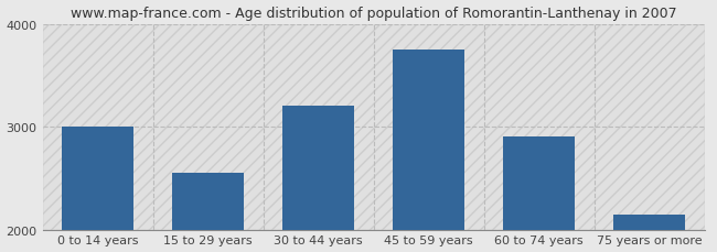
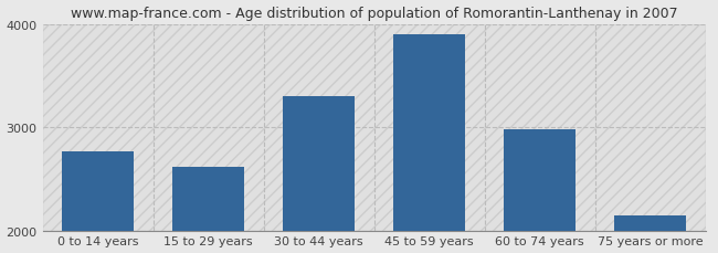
0 to 14 years: 3000 -> 2760
15 to 29 years: 2550 -> 2620
30 to 44 years: 3200 -> 3300
45 to 59 years: 3750 -> 3900
60 to 74 years: 2900 -> 2980
